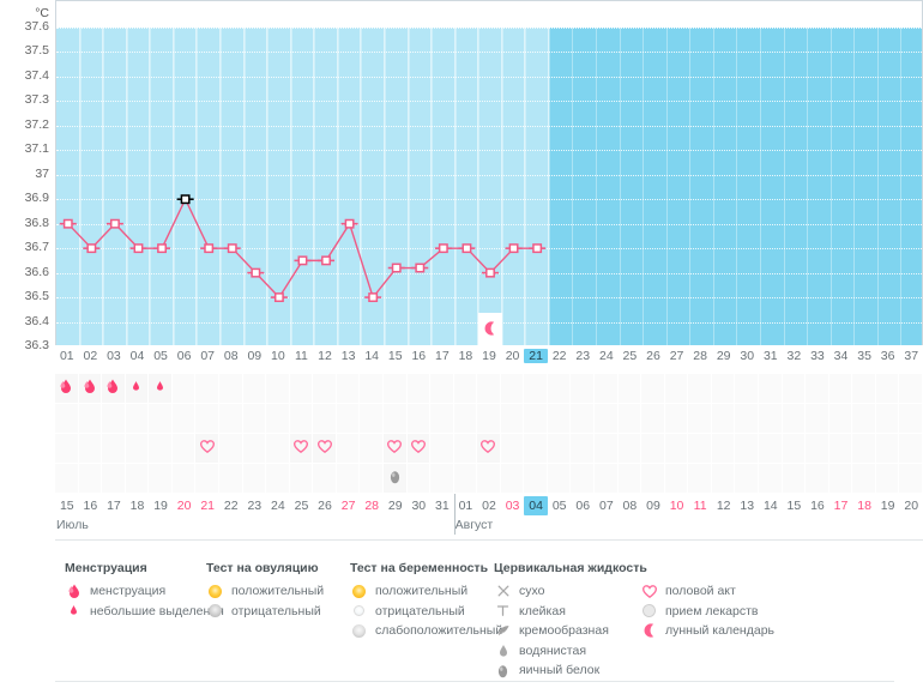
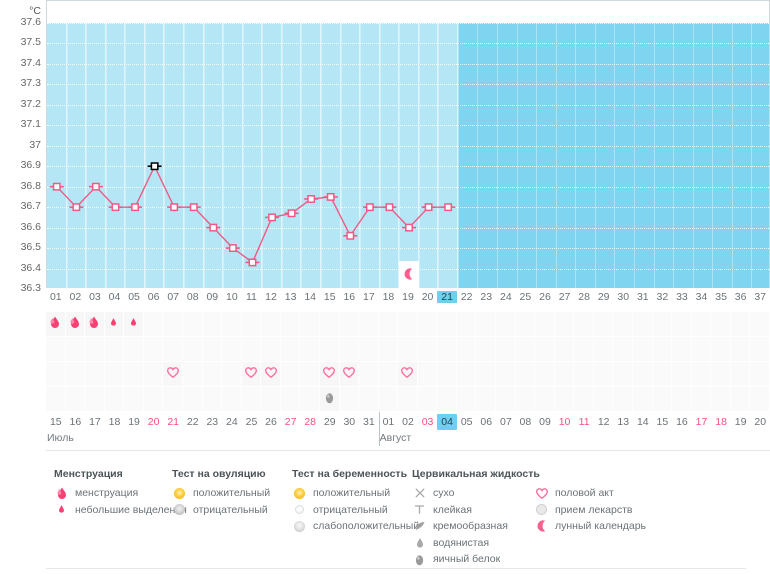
11: 36.65 -> 36.43
13: 36.80 -> 36.67
14: 36.50 -> 36.74
15: 36.62 -> 36.75
16: 36.62 -> 36.56
